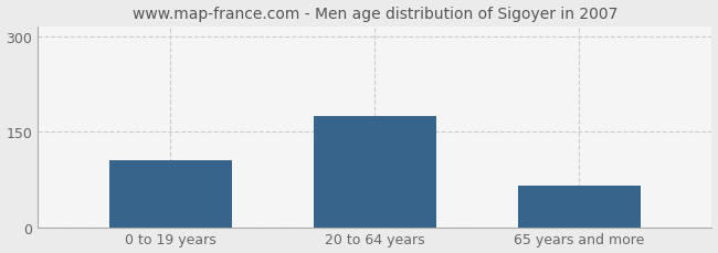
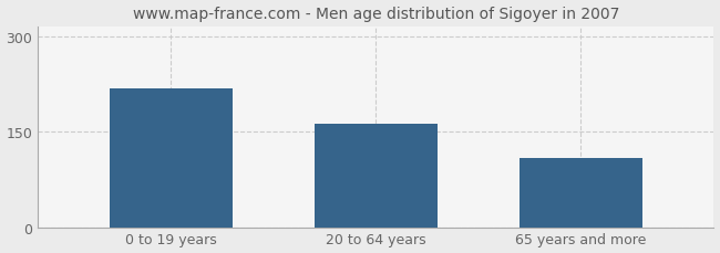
0 to 19 years: 105 -> 218
20 to 64 years: 175 -> 162
65 years and more: 65 -> 108
